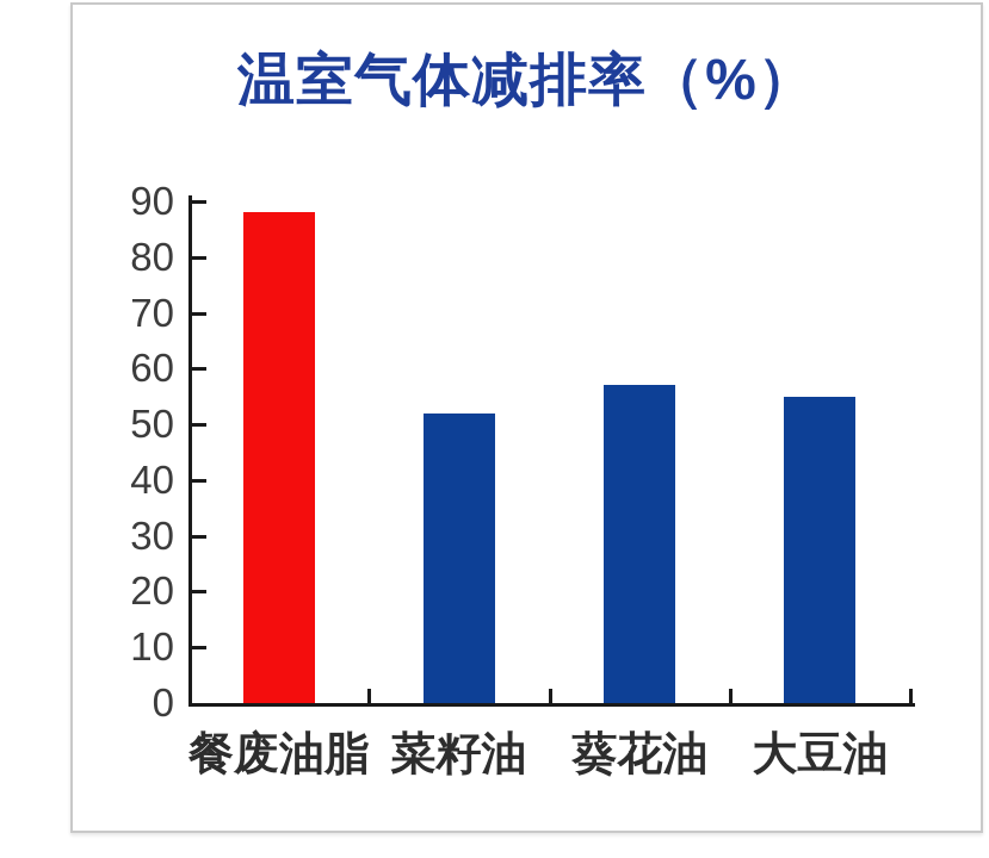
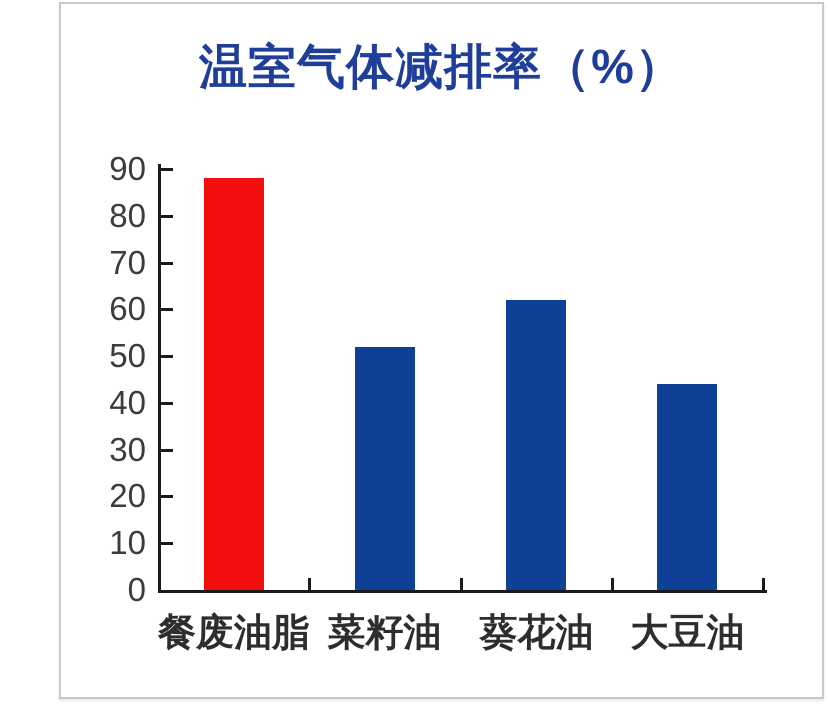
葵花油: 57 -> 62
大豆油: 55 -> 44
